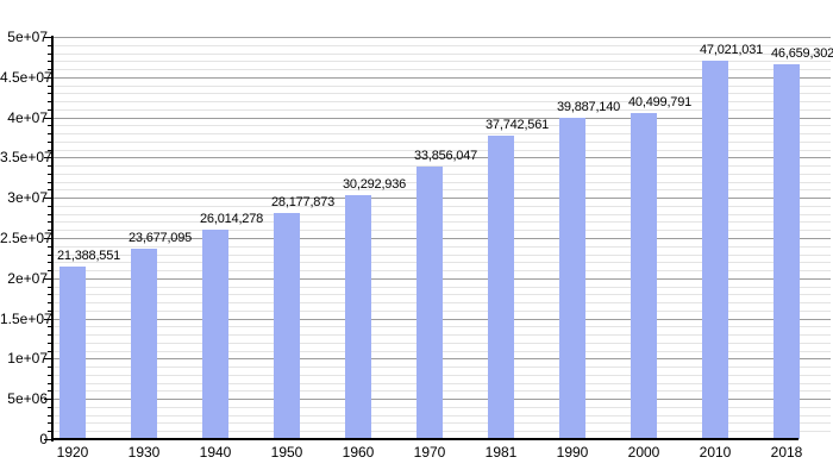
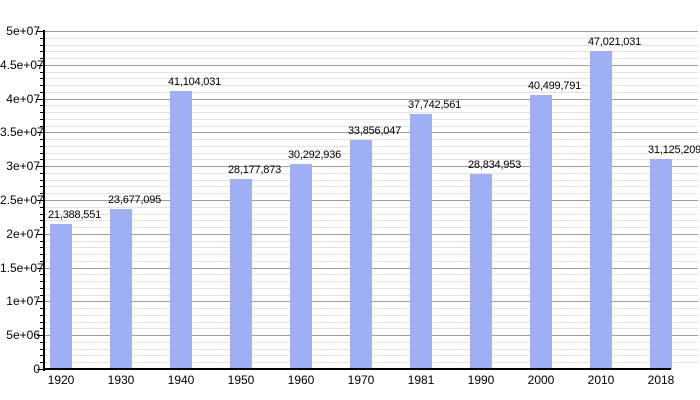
1940: 26,014,278 -> 41,104,031
1990: 39,887,140 -> 28,834,953
2018: 46,659,302 -> 31,125,209
